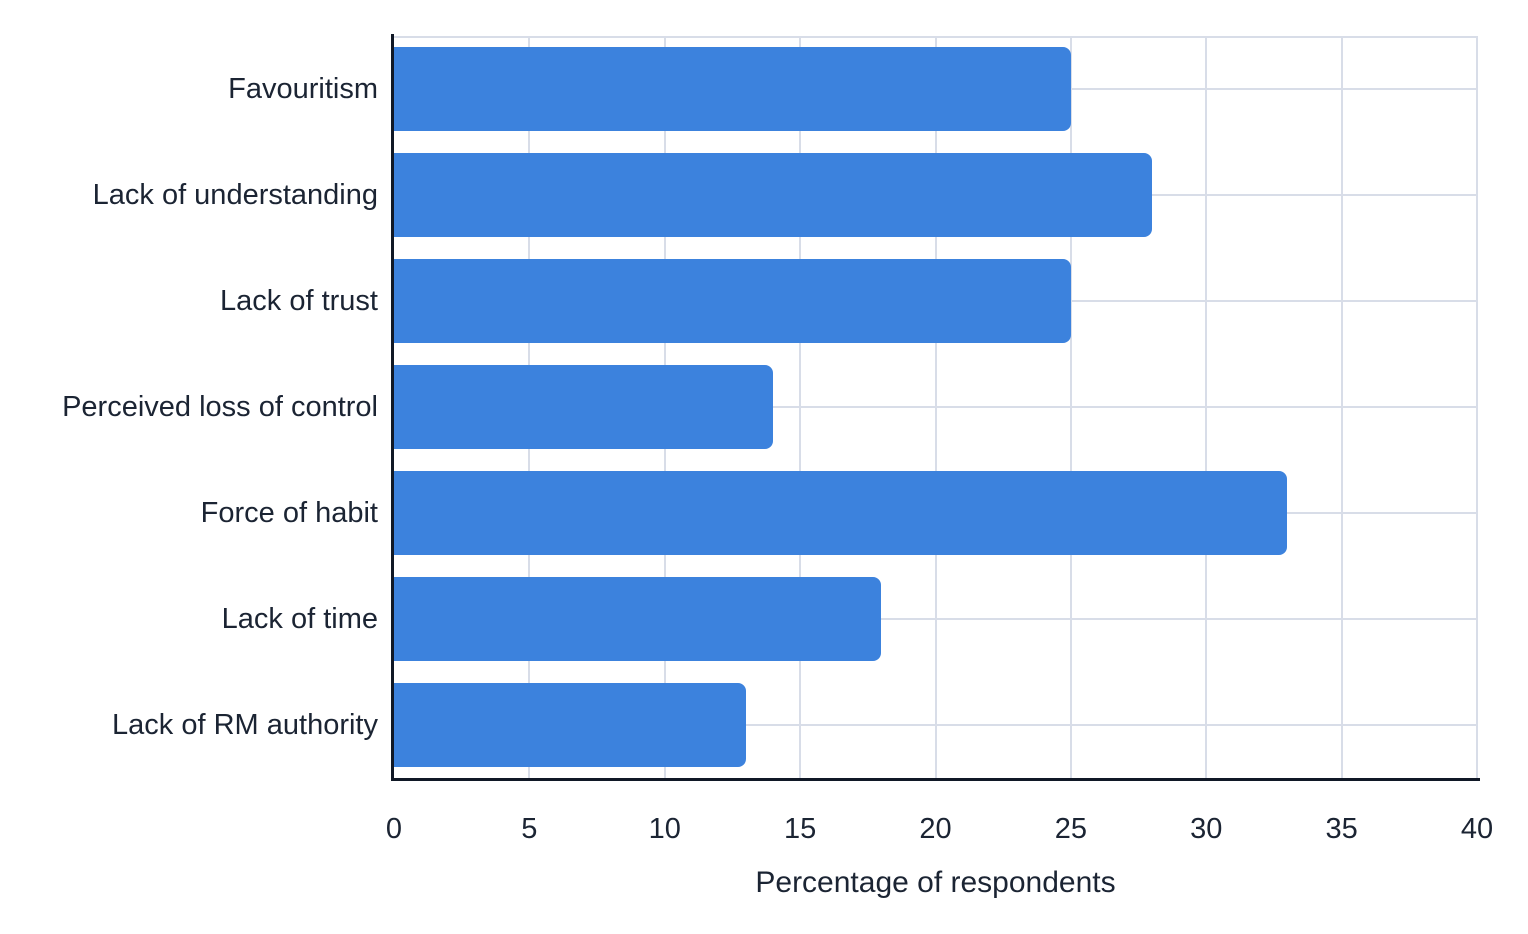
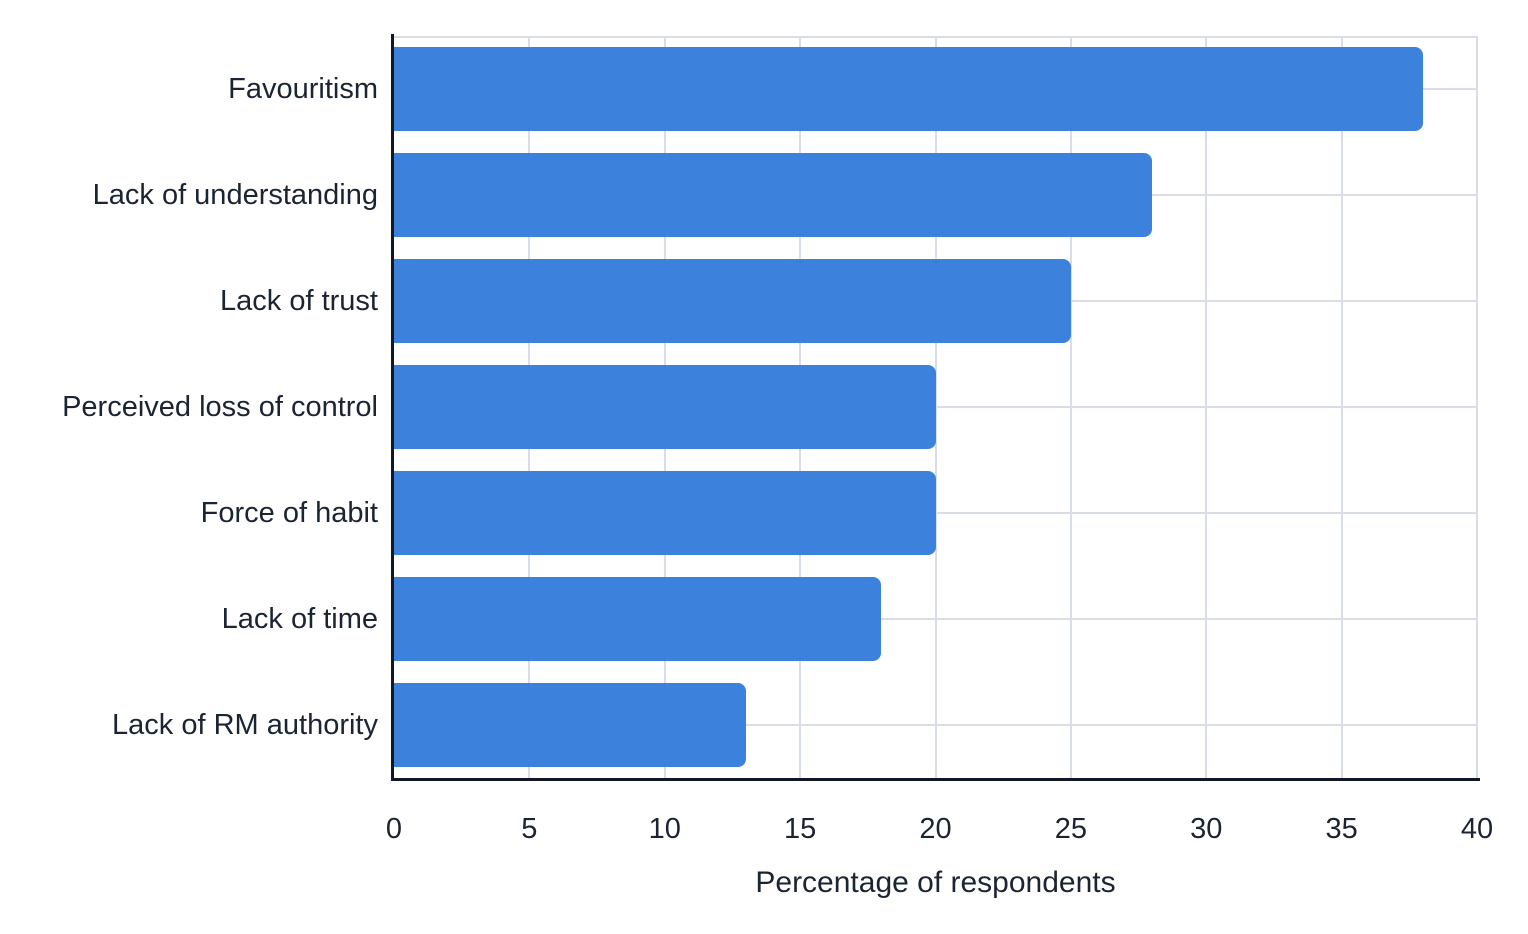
Favouritism: 25 -> 38
Perceived loss of control: 14 -> 20
Force of habit: 33 -> 20
